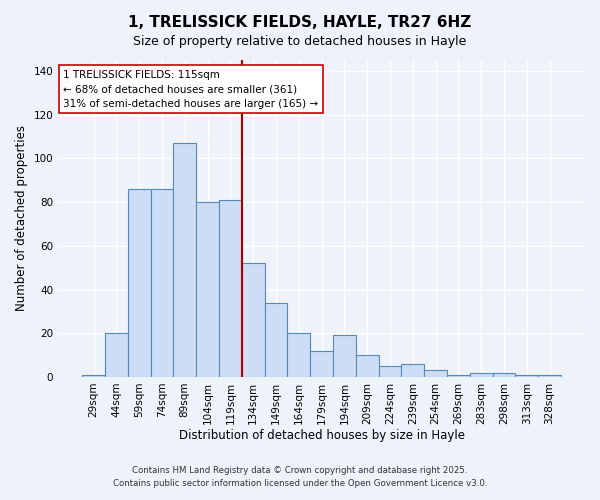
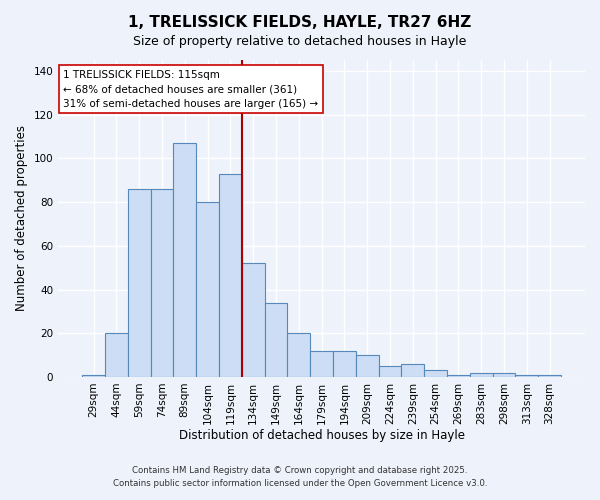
119sqm: 81 -> 93
194sqm: 19 -> 12
